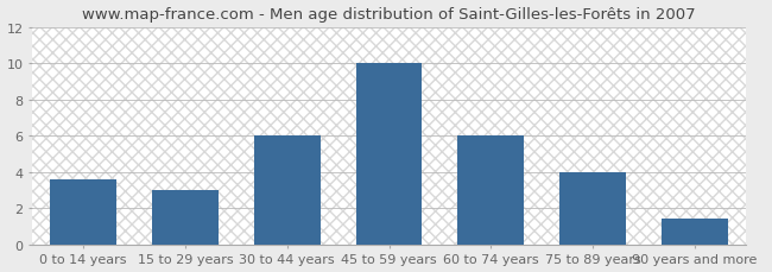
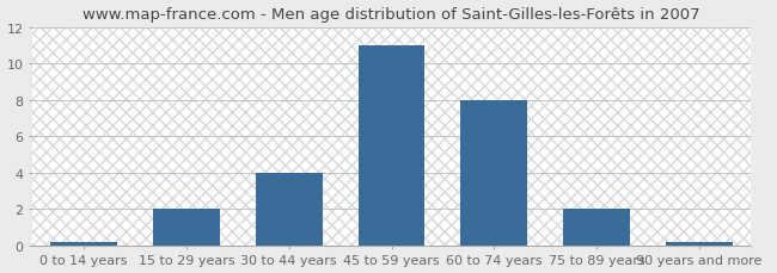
0 to 14 years: 3.6 -> 0.2
15 to 29 years: 3.0 -> 2.0
30 to 44 years: 6.0 -> 4.0
45 to 59 years: 10.0 -> 11.0
60 to 74 years: 6.0 -> 8.0
75 to 89 years: 4.0 -> 2.0
90 years and more: 1.4 -> 0.2
